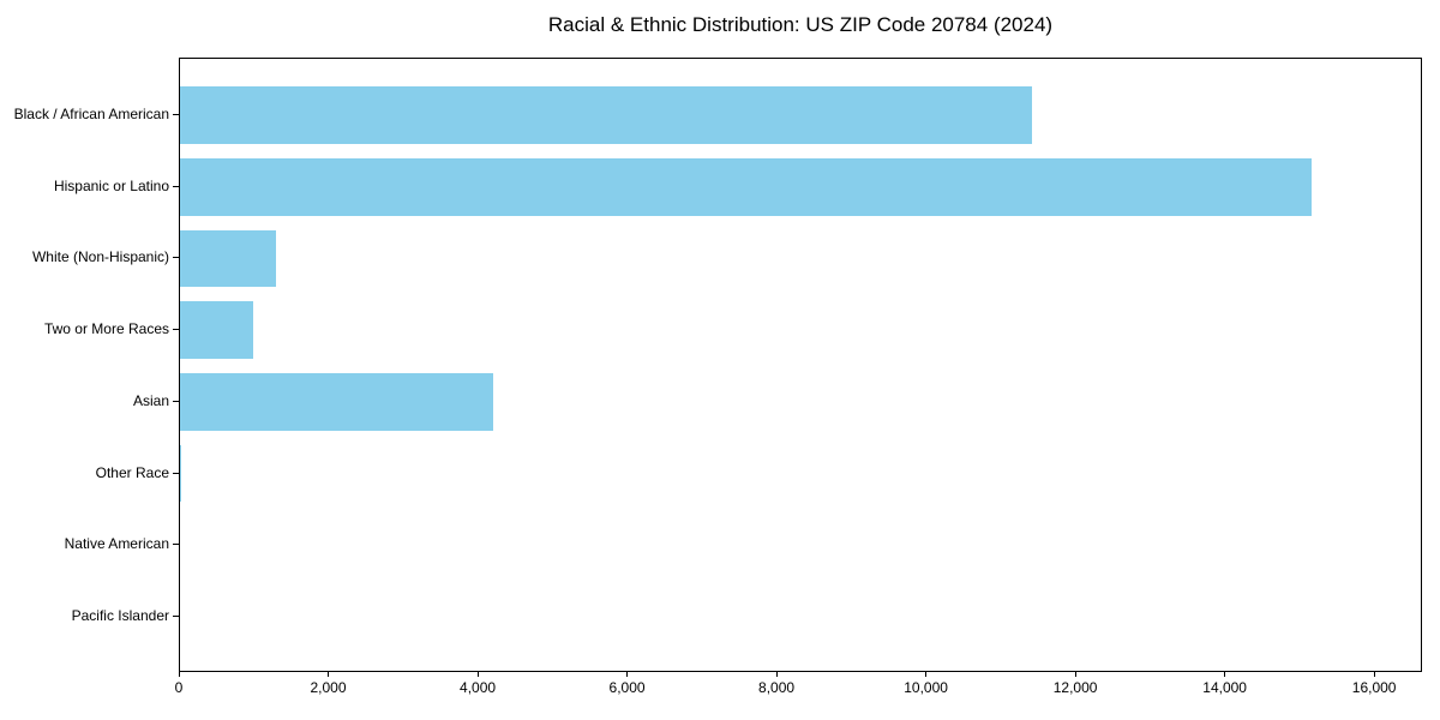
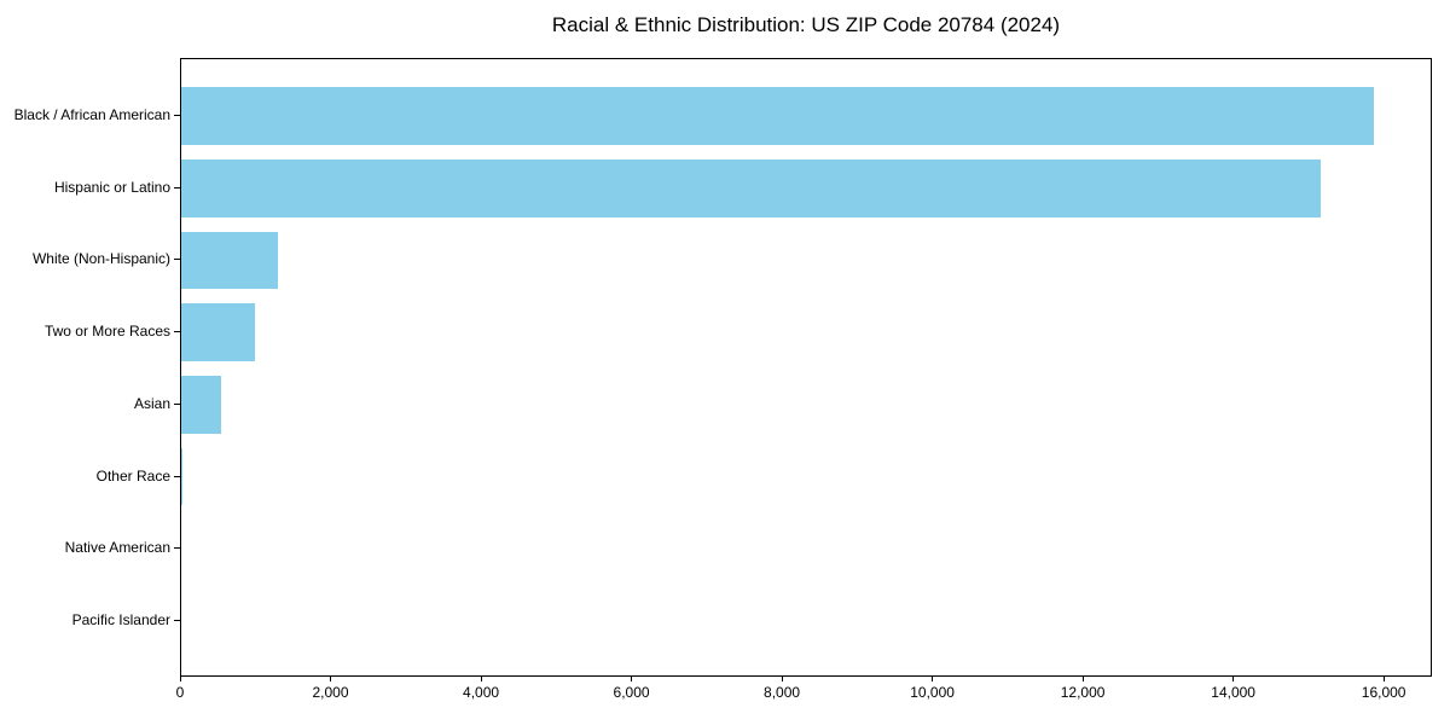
Black / African American: 11400 -> 15800
Asian: 4200 -> 500
